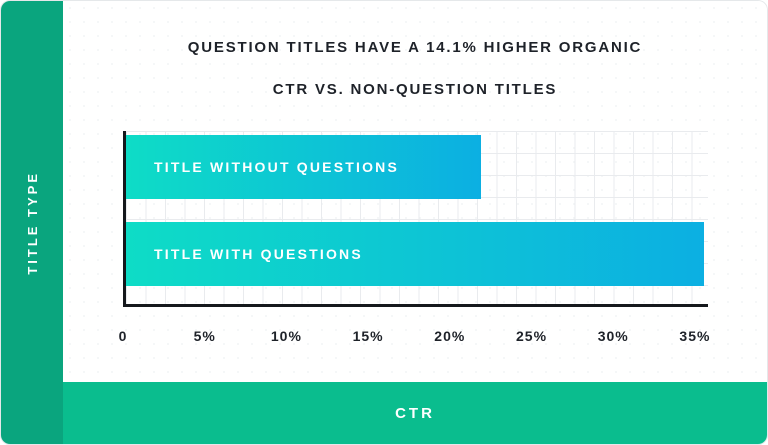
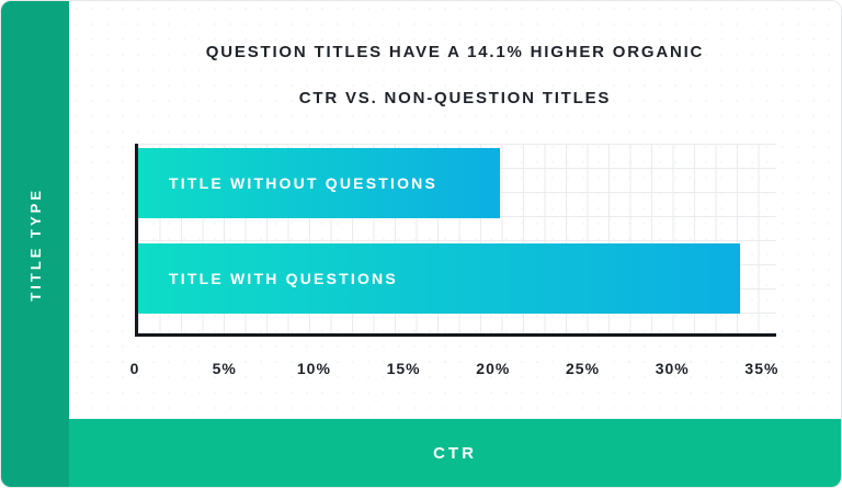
TITLE WITHOUT QUESTIONS: 21.7% -> 20.2%
TITLE WITH QUESTIONS: 35.4% -> 33.6%
